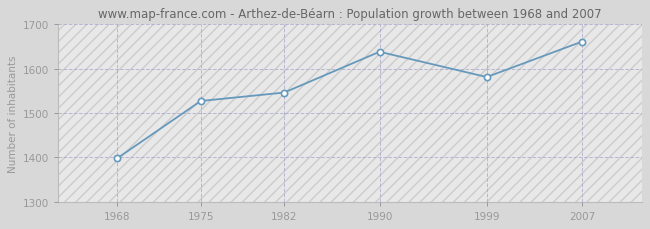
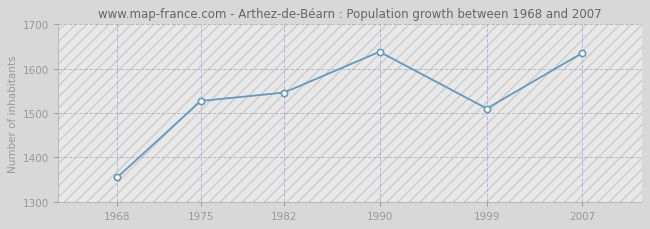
1968: 1398 -> 1355
1999: 1581 -> 1510
2007: 1661 -> 1635
